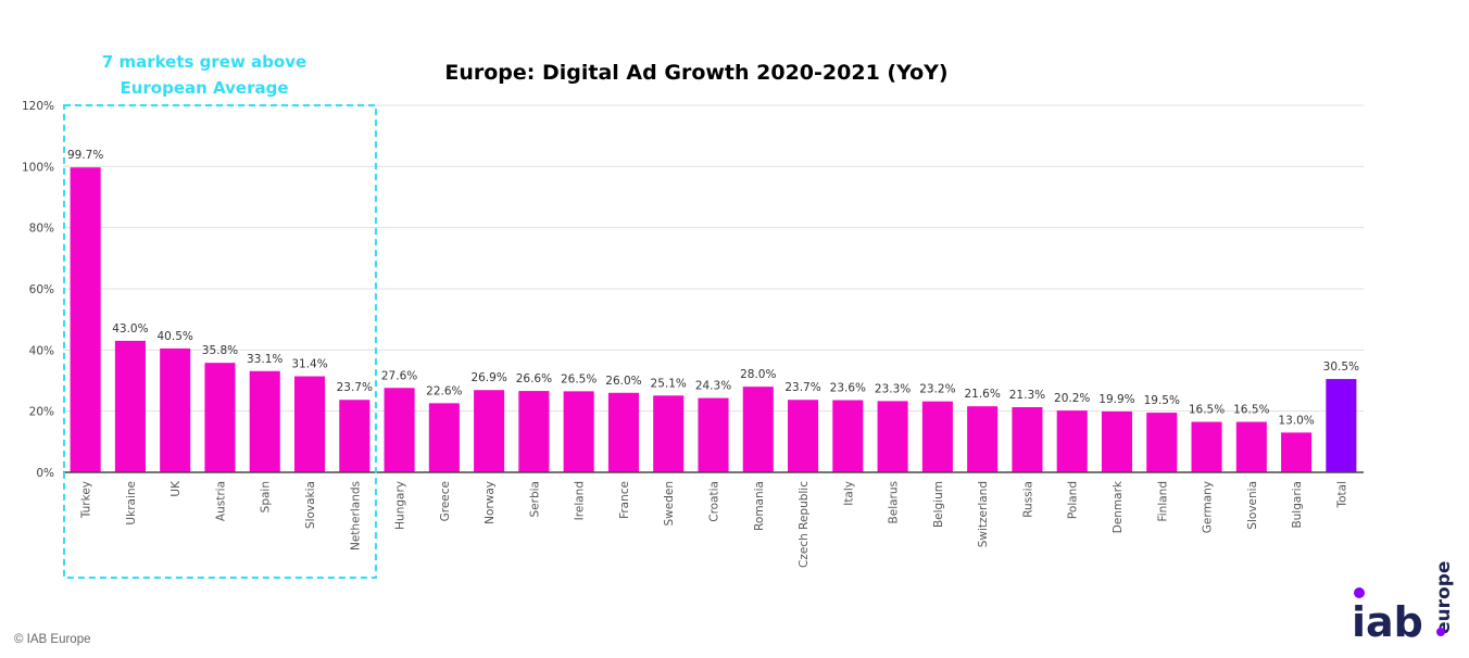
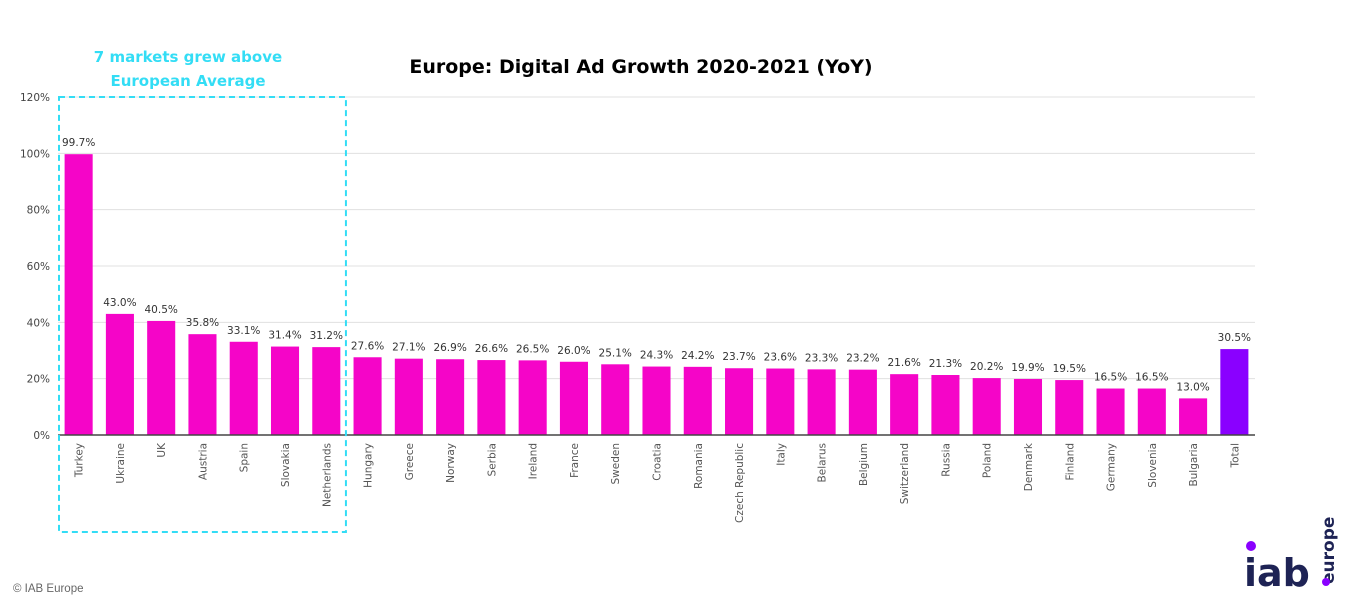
Netherlands: 23.7% -> 31.2%
Greece: 22.6% -> 27.1%
Romania: 28.0% -> 24.2%
